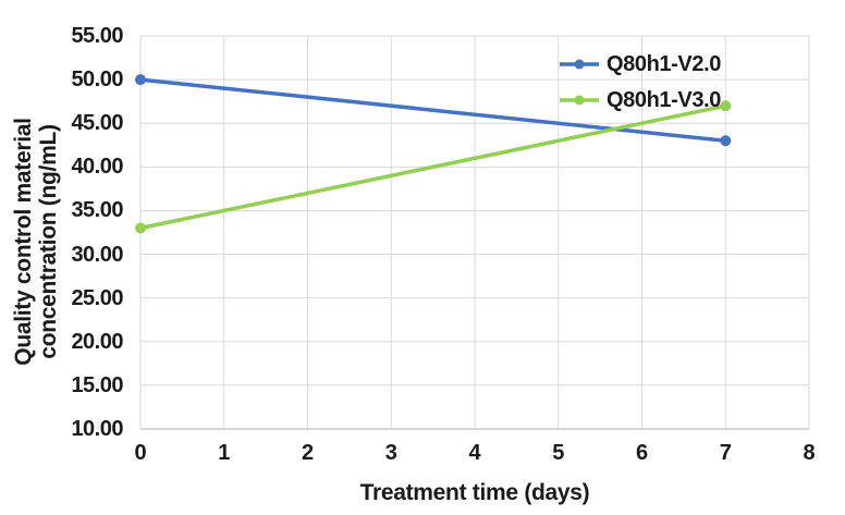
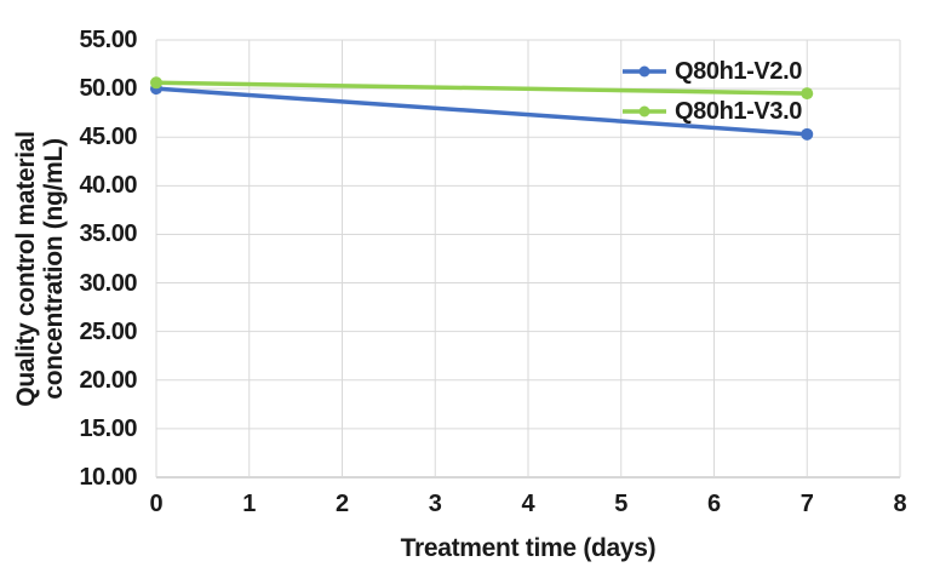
Q80h1-V3.0/0: 33 -> 51
Q80h1-V2.0/7: 43 -> 45
Q80h1-V3.0/7: 47 -> 50
